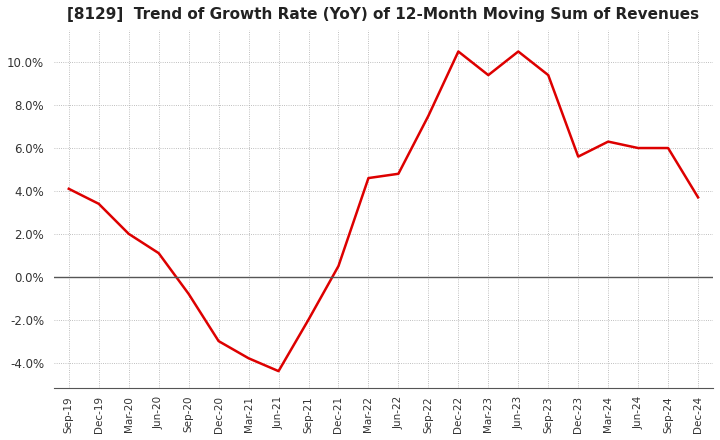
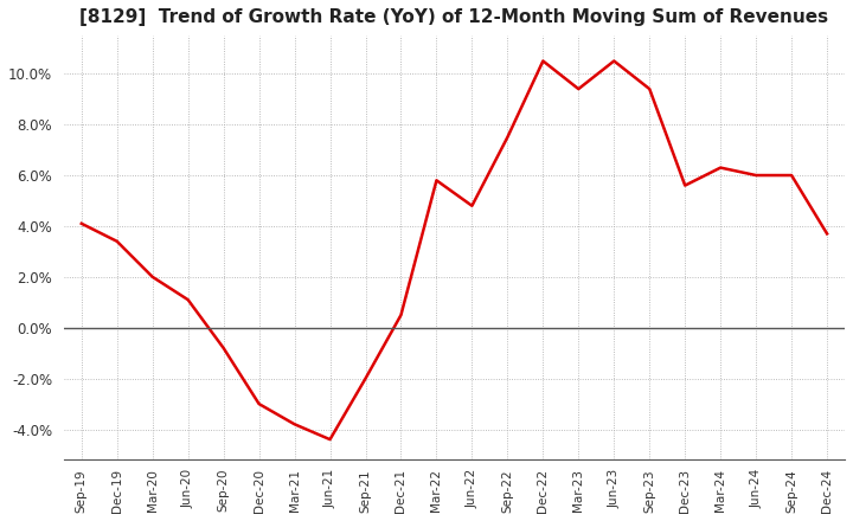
Mar-22: 4.6% -> 5.8%
